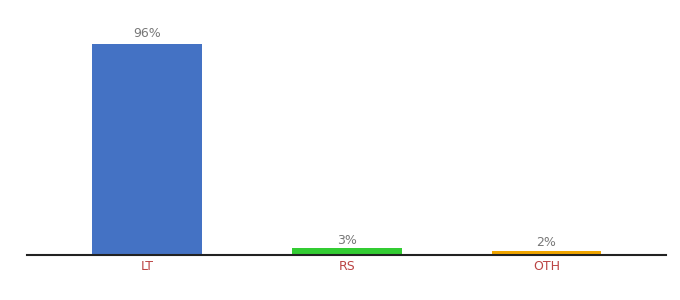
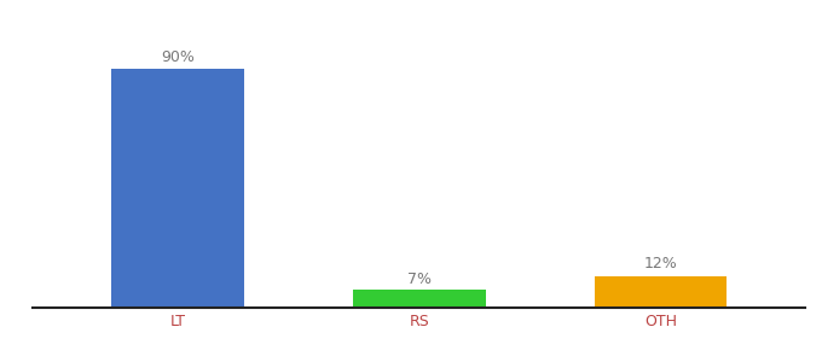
LT: 96% -> 90%
RS: 3% -> 7%
OTH: 2% -> 12%
